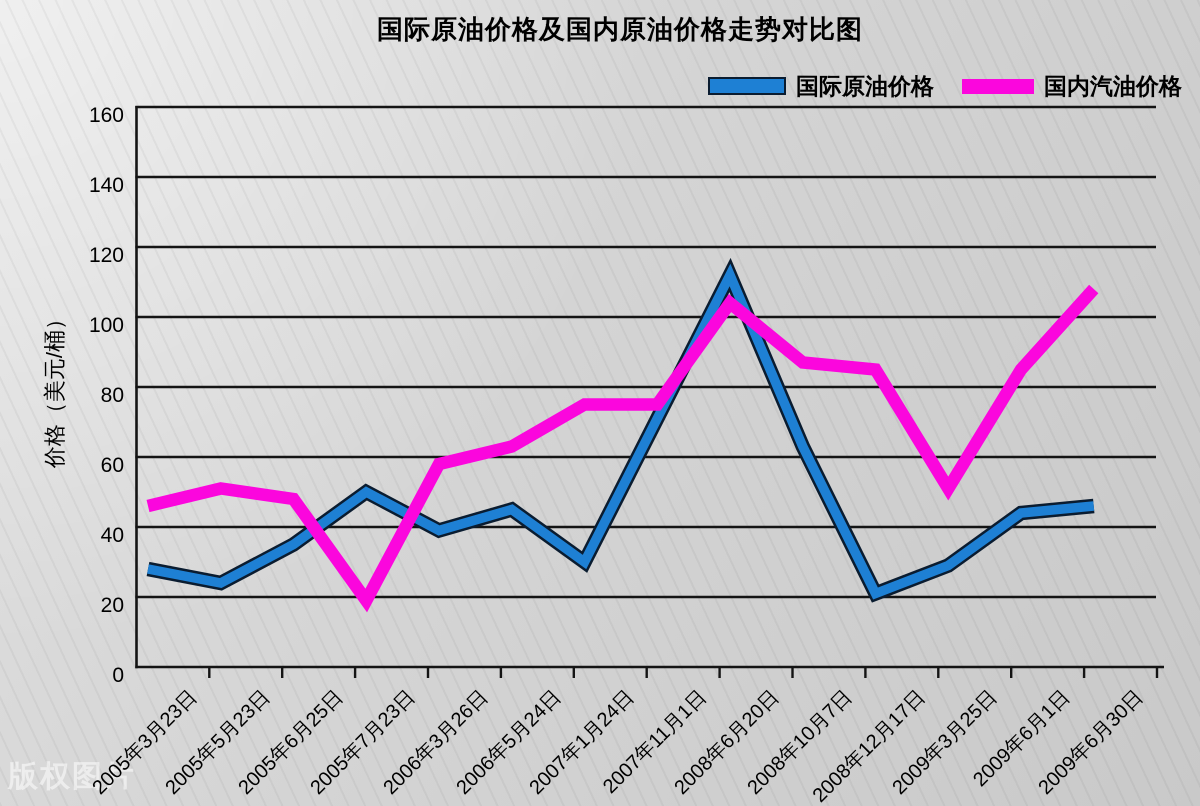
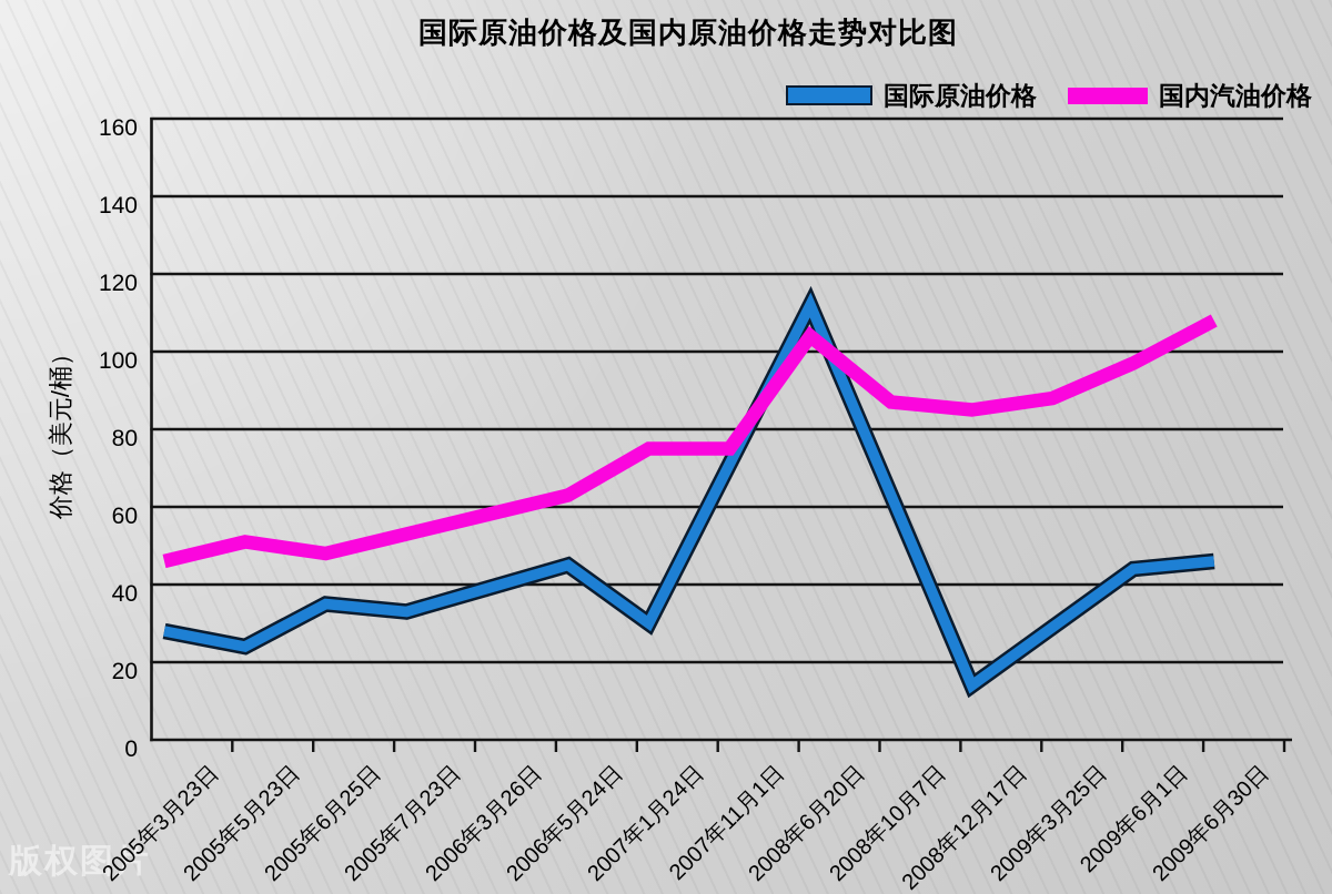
国际原油价格/2005年7月23日: 50 -> 33
国内汽油价格/2005年7月23日: 19 -> 53
国际原油价格/2008年12月17日: 21 -> 14
国内汽油价格/2009年3月25日: 51 -> 88
国内汽油价格/2009年6月1日: 85 -> 97
